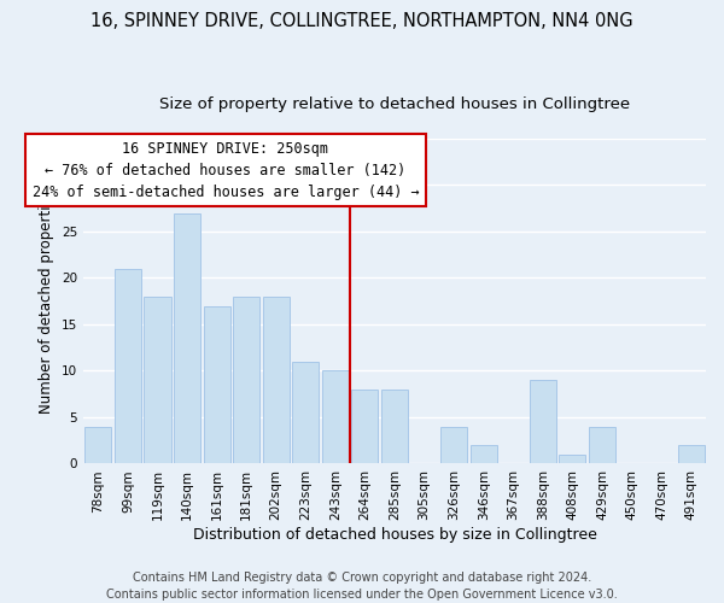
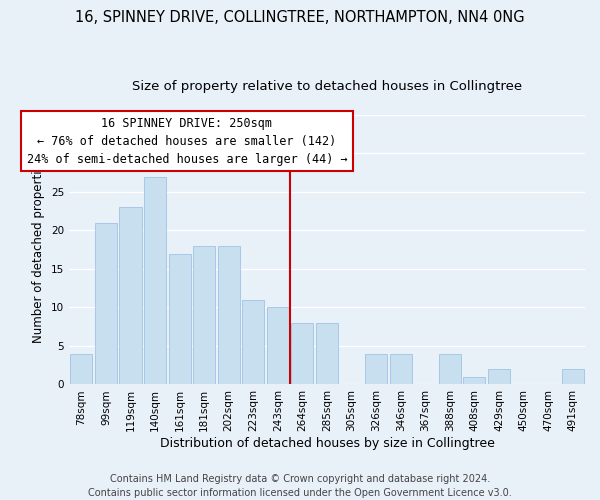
119sqm: 18 -> 23
346sqm: 2 -> 4
388sqm: 9 -> 4
429sqm: 4 -> 2
